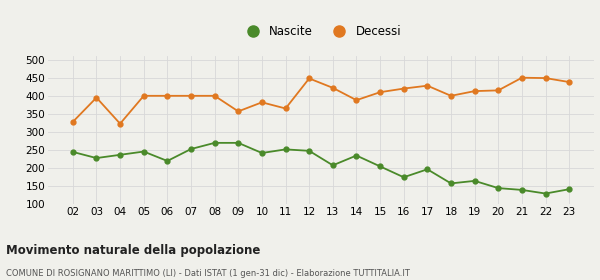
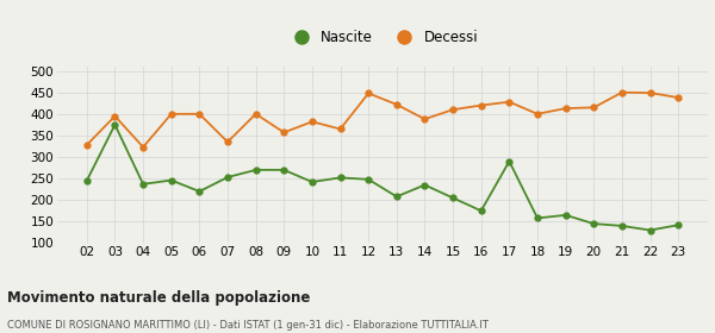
Nascite/03: 228 -> 375
Decessi/07: 400 -> 335
Nascite/17: 197 -> 290
